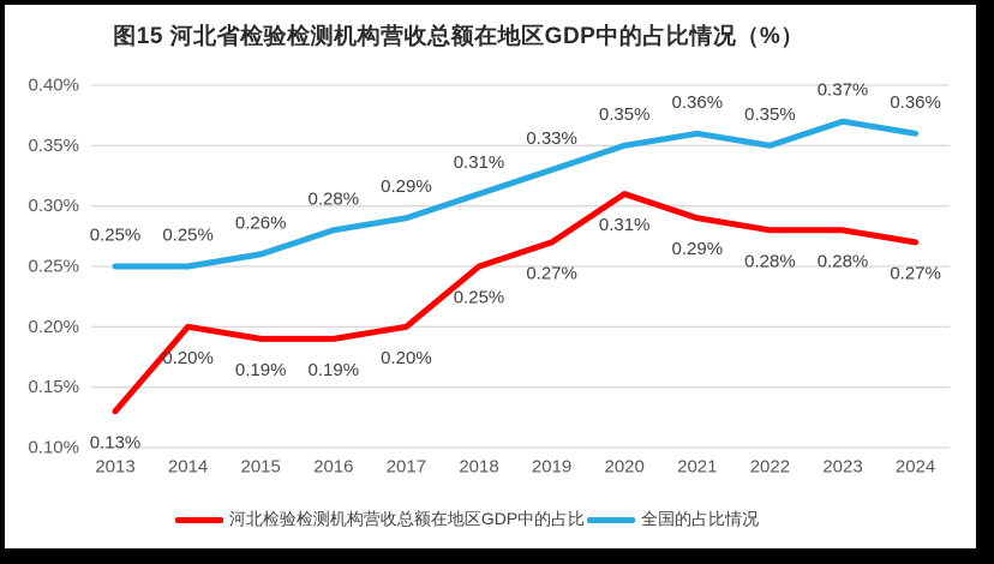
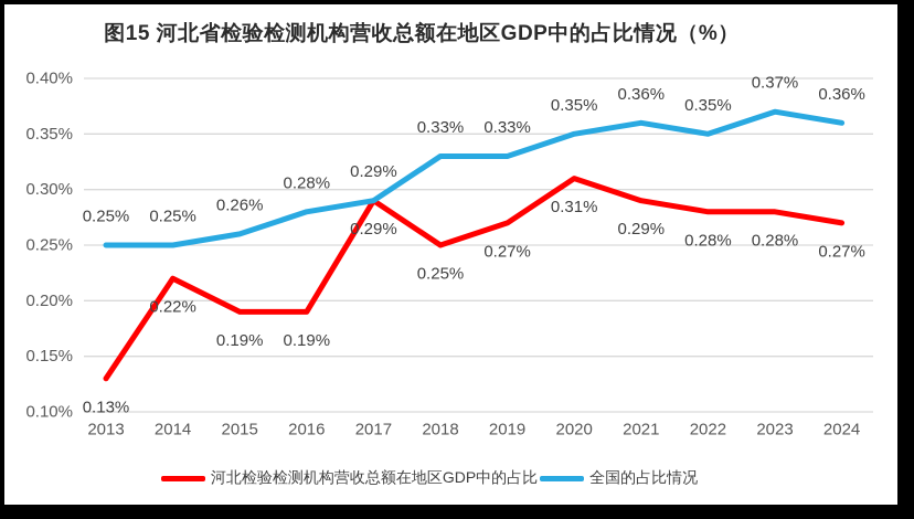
河北检验检测机构营收总额在地区GDP中的占比/2014: 0.20% -> 0.22%
河北检验检测机构营收总额在地区GDP中的占比/2017: 0.20% -> 0.29%
全国的占比情况/2018: 0.31% -> 0.33%
